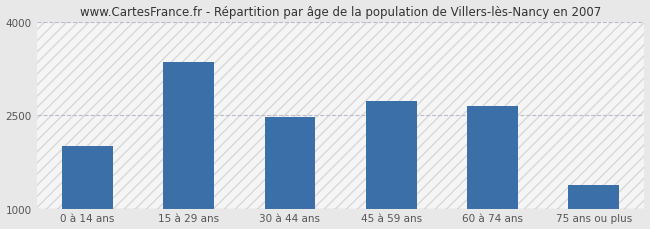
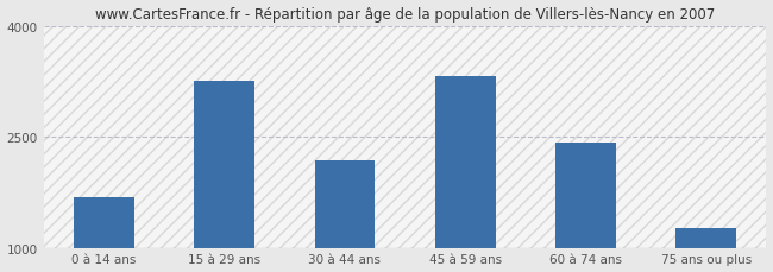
0 à 14 ans: 2000 -> 1680
15 à 29 ans: 3350 -> 3260
30 à 44 ans: 2470 -> 2180
45 à 59 ans: 2720 -> 3320
60 à 74 ans: 2650 -> 2420
75 ans ou plus: 1380 -> 1260
